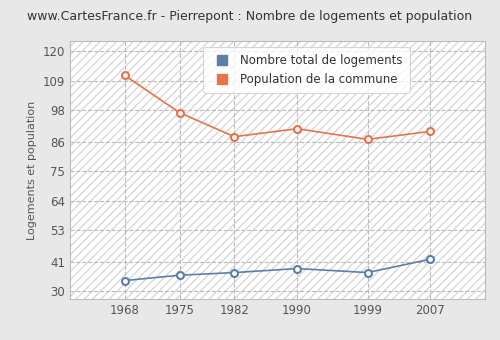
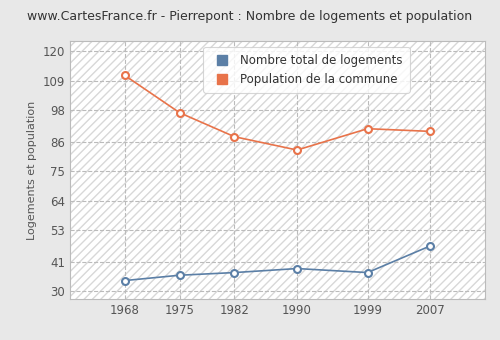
Population de la commune/1990: 91 -> 83
Population de la commune/1999: 87 -> 91
Nombre total de logements/2007: 42.0 -> 47.0
